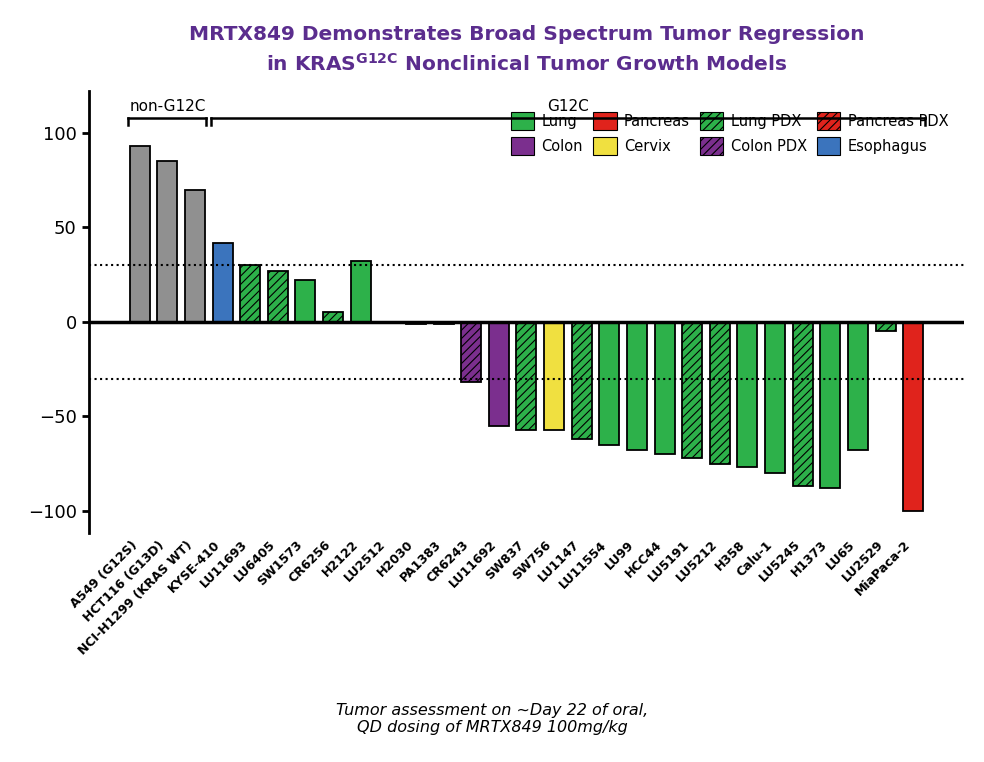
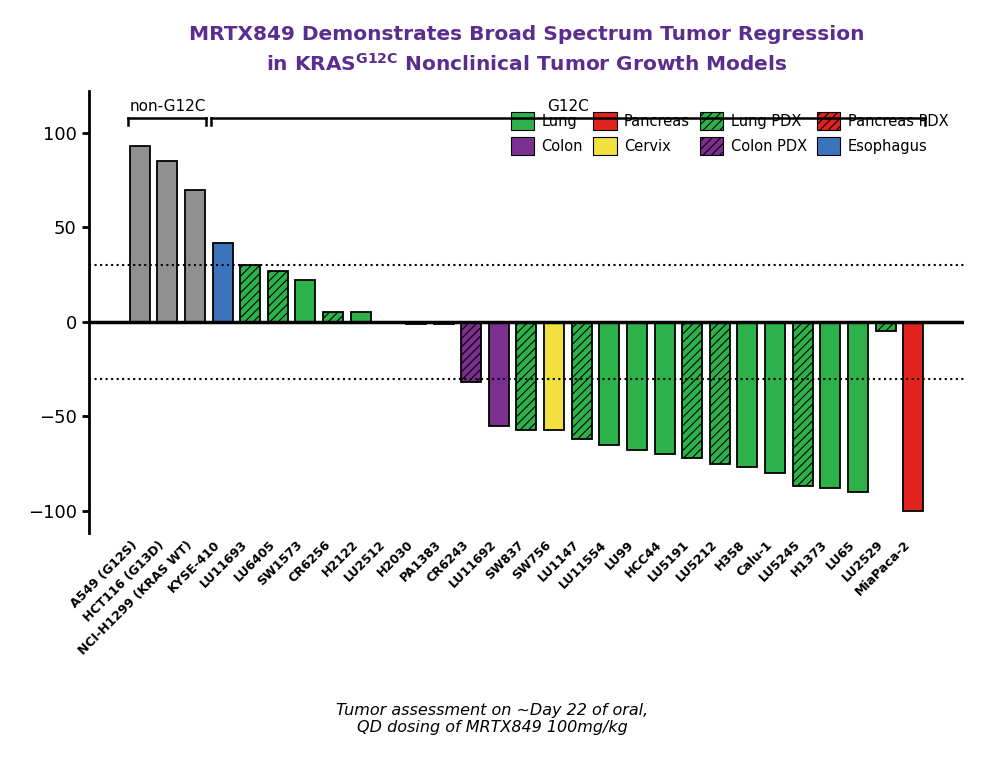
H2122: 32 -> 5
LU65: -68 -> -90
